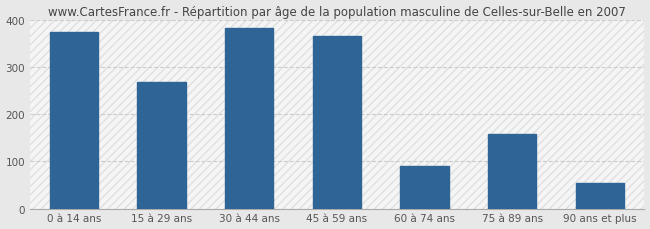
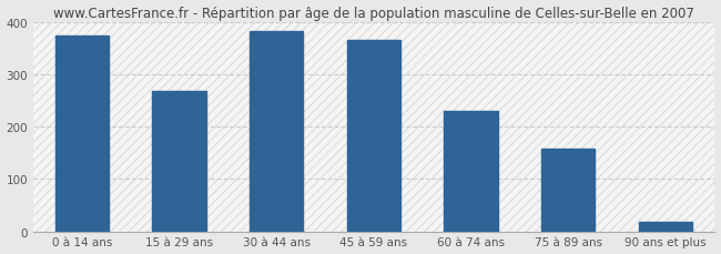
60 à 74 ans: 90 -> 230
90 ans et plus: 55 -> 18
